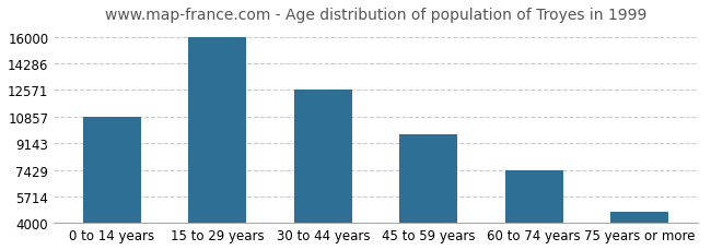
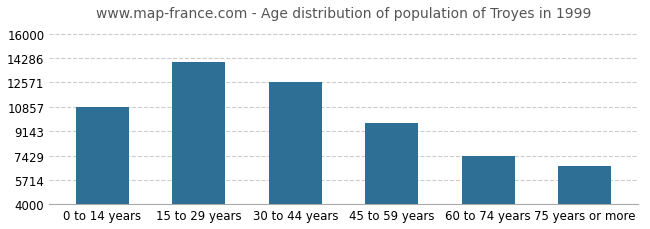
15 to 29 years: 16000 -> 14000
75 years or more: 4700 -> 6700
